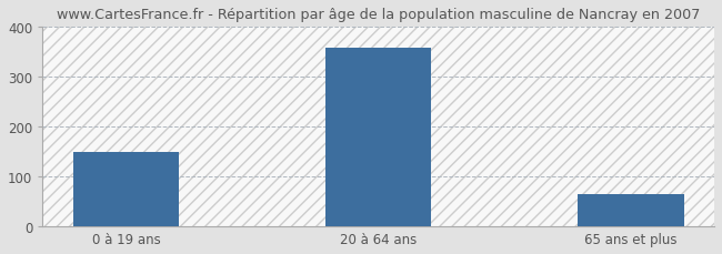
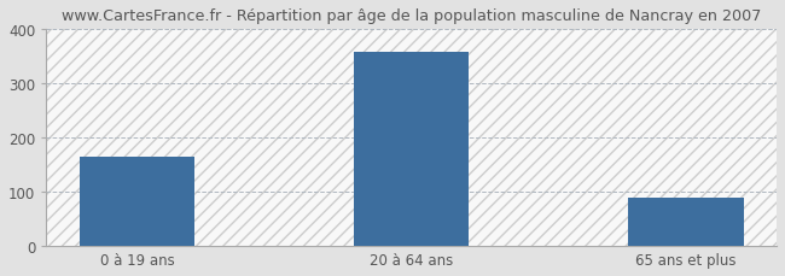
0 à 19 ans: 150 -> 165
65 ans et plus: 65 -> 90
